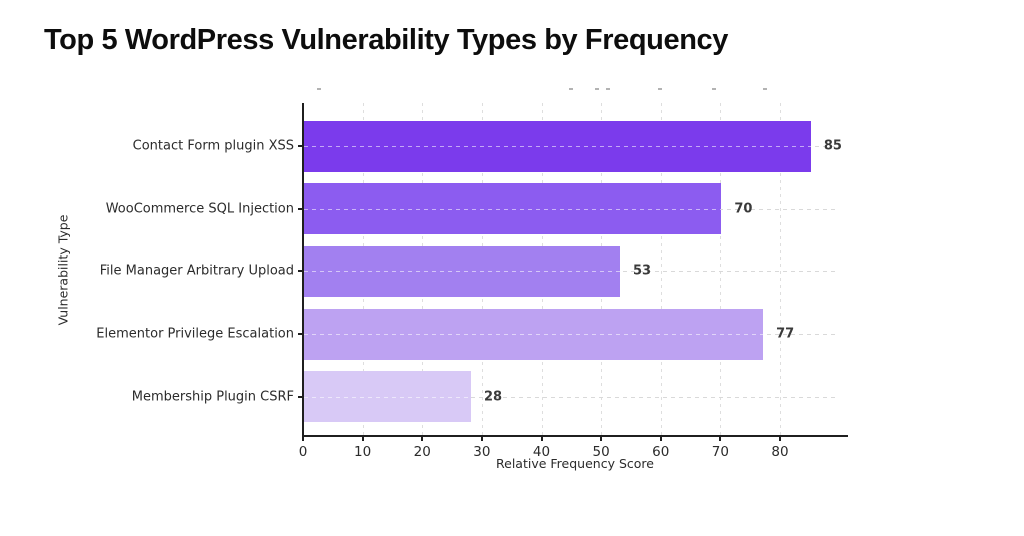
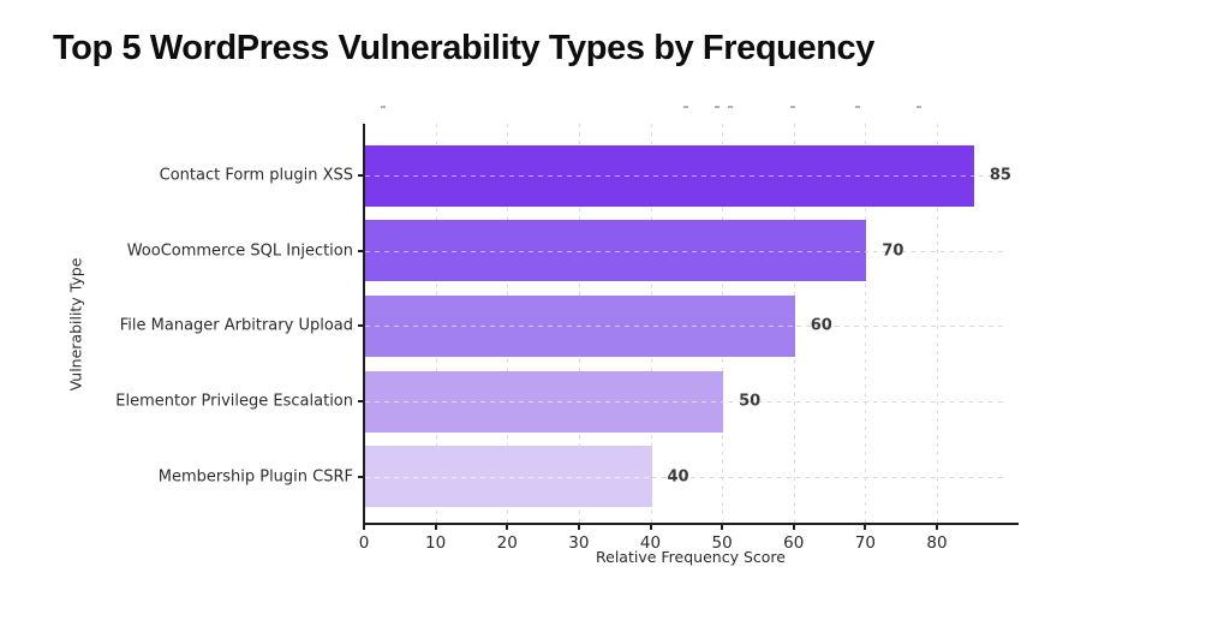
File Manager Arbitrary Upload: 53 -> 60
Elementor Privilege Escalation: 77 -> 50
Membership Plugin CSRF: 28 -> 40
